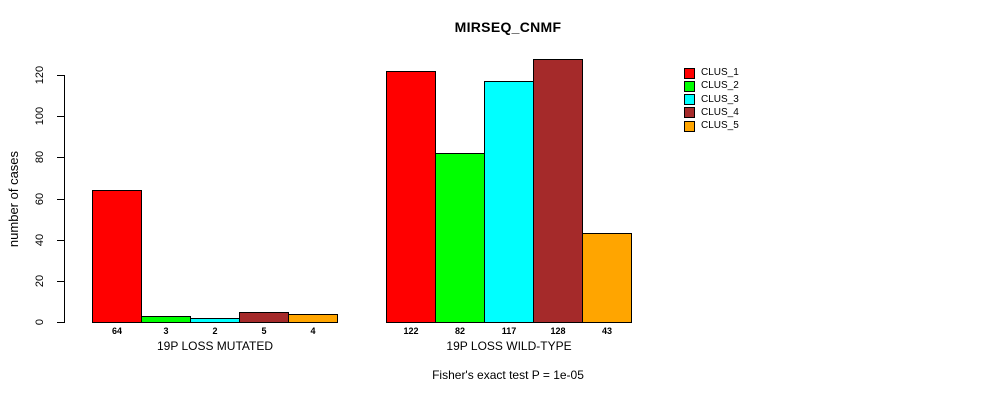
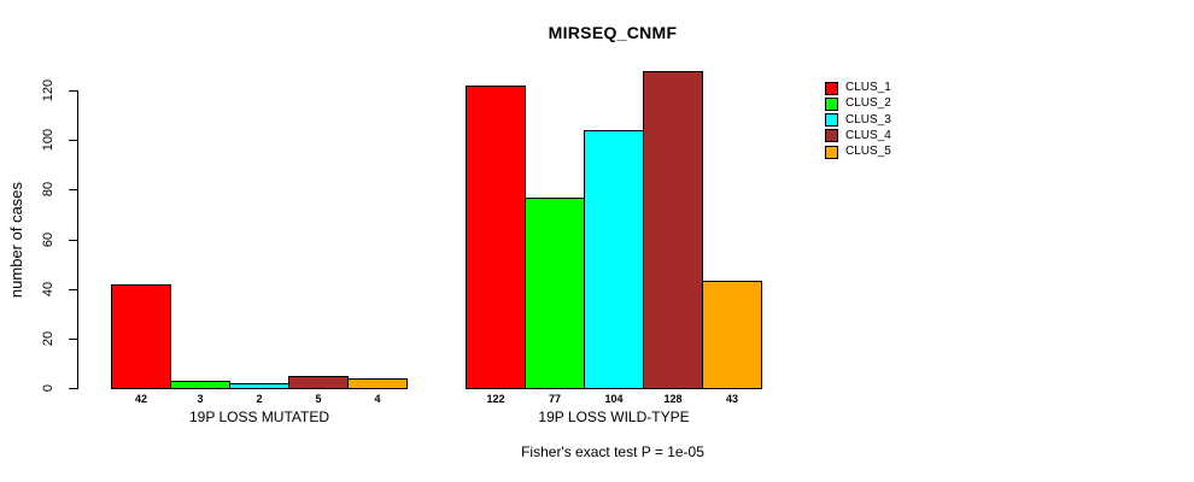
CLUS_1/19P LOSS MUTATED: 64 -> 42
CLUS_2/19P LOSS WILD-TYPE: 82 -> 77
CLUS_3/19P LOSS WILD-TYPE: 117 -> 104
